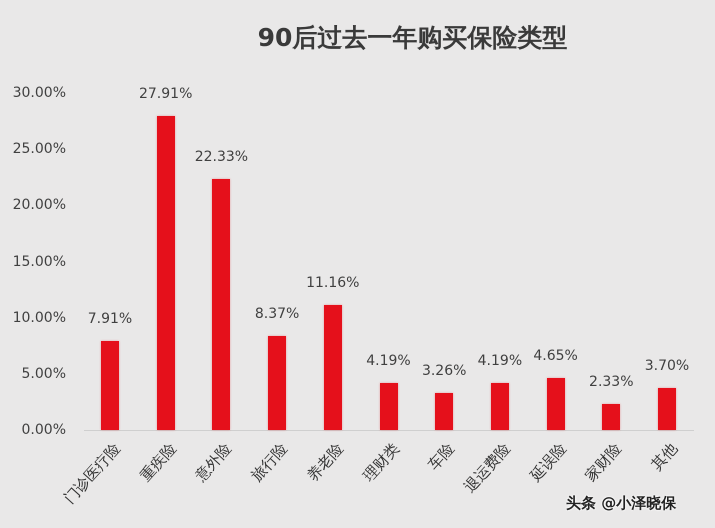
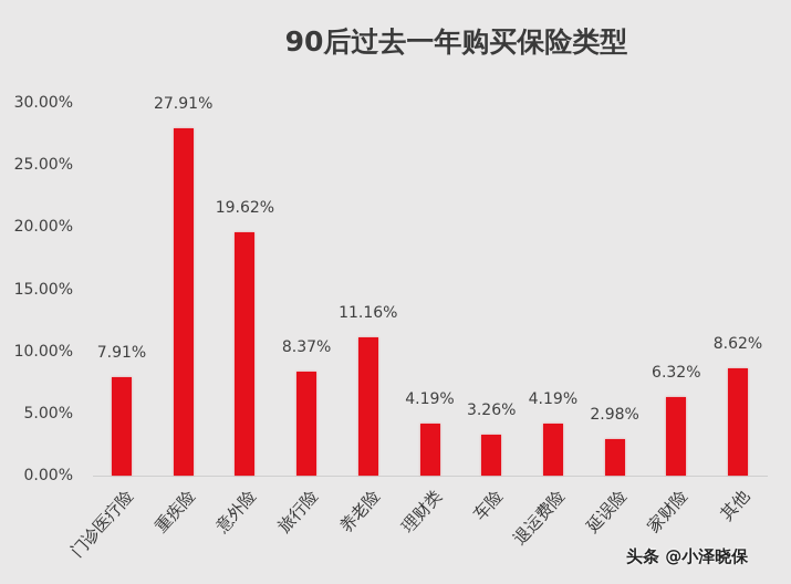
意外险: 22.33% -> 19.62%
延误险: 4.65% -> 2.98%
家财险: 2.33% -> 6.32%
其他: 3.70% -> 8.62%
